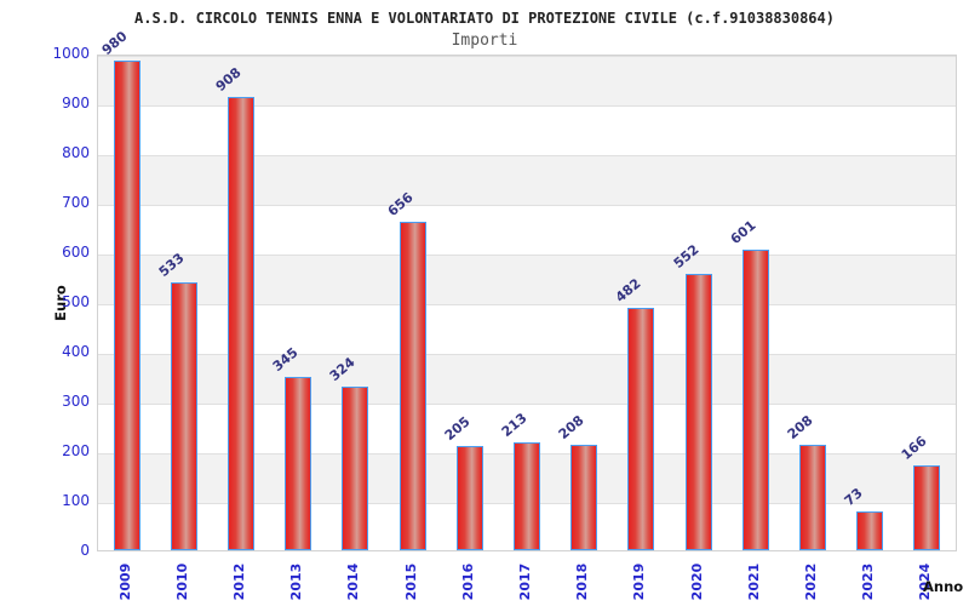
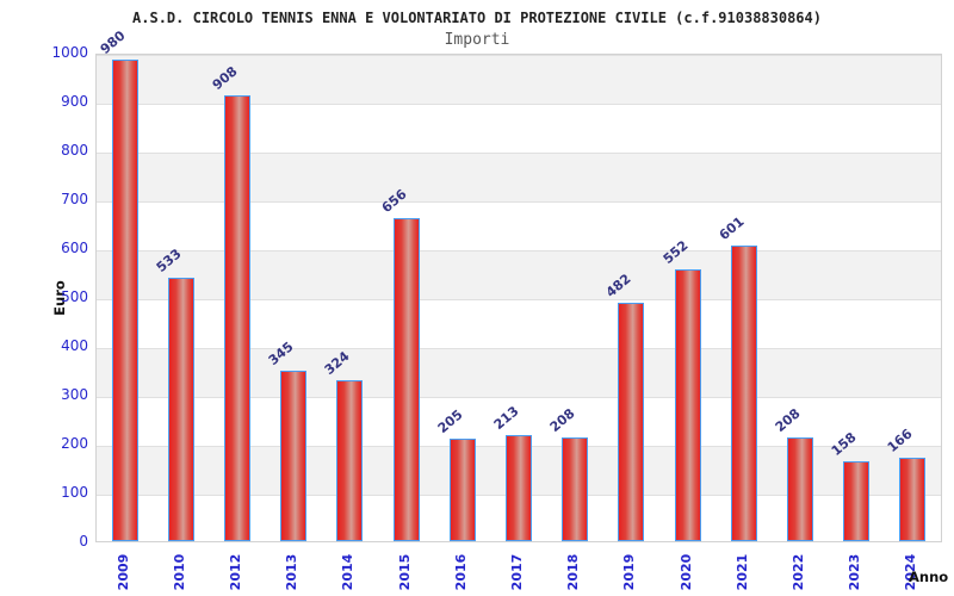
2023: 73 -> 158
